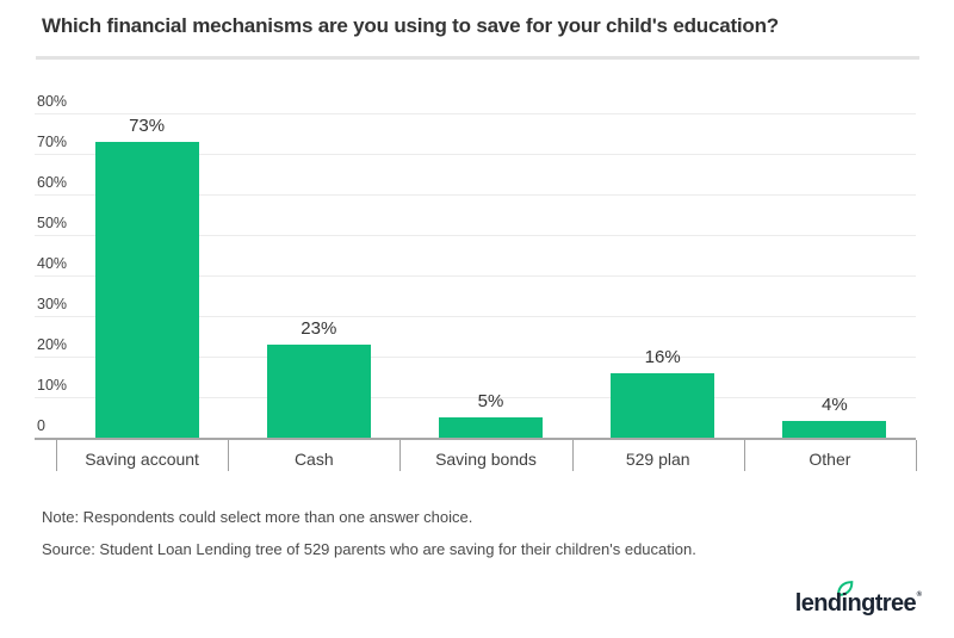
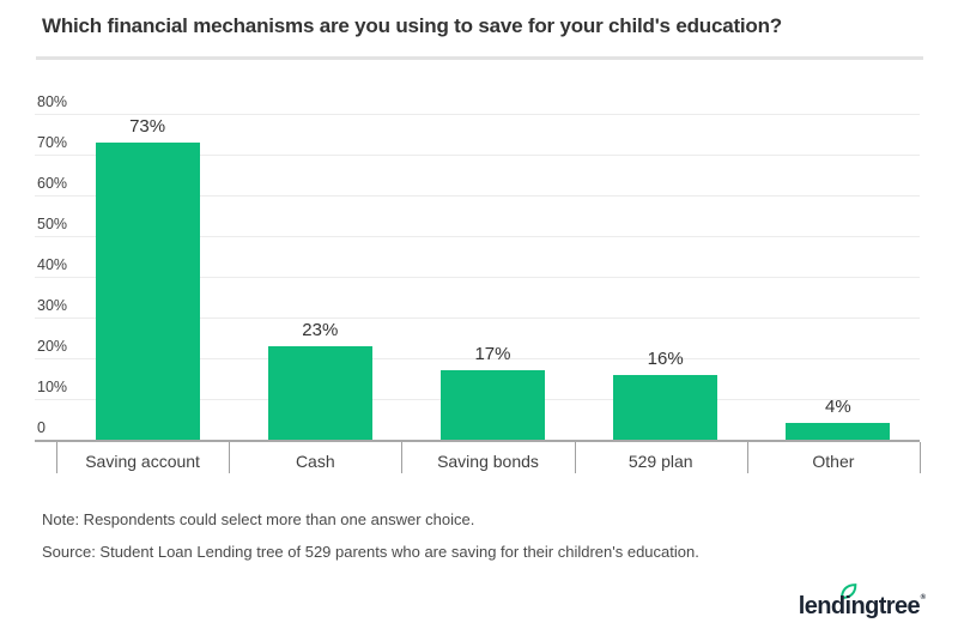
Saving bonds: 5% -> 17%
